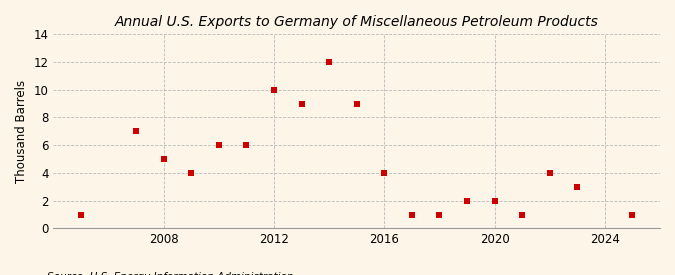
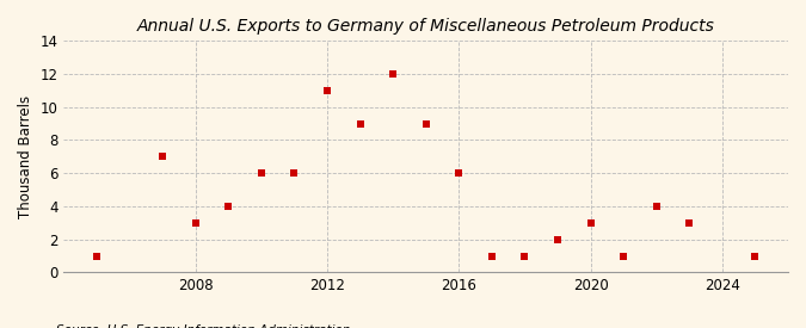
2008: 5 -> 3
2012: 10 -> 11
2016: 4 -> 6
2020: 2 -> 3
